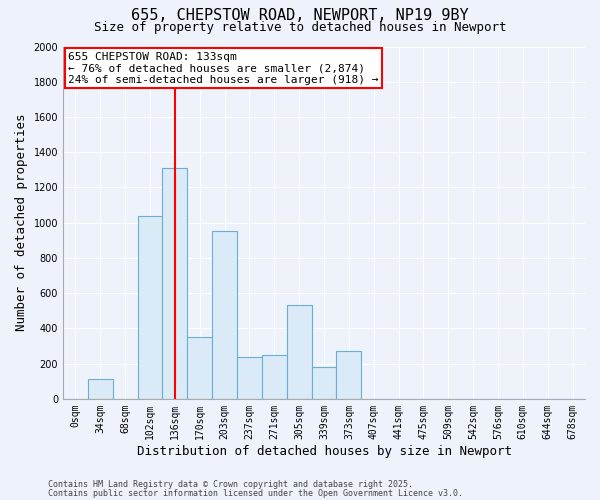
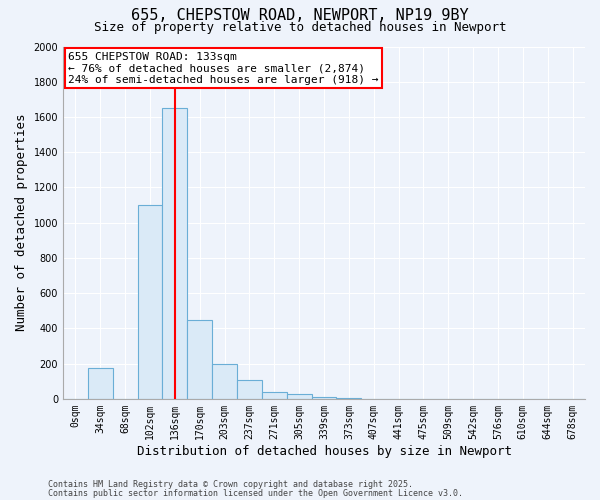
34sqm: 110 -> 180
102sqm: 1040 -> 1100
136sqm: 1310 -> 1650
170sqm: 350 -> 450
203sqm: 950 -> 200
237sqm: 240 -> 100
271sqm: 250 -> 40
305sqm: 530 -> 20
339sqm: 180 -> 10
373sqm: 270 -> 0
